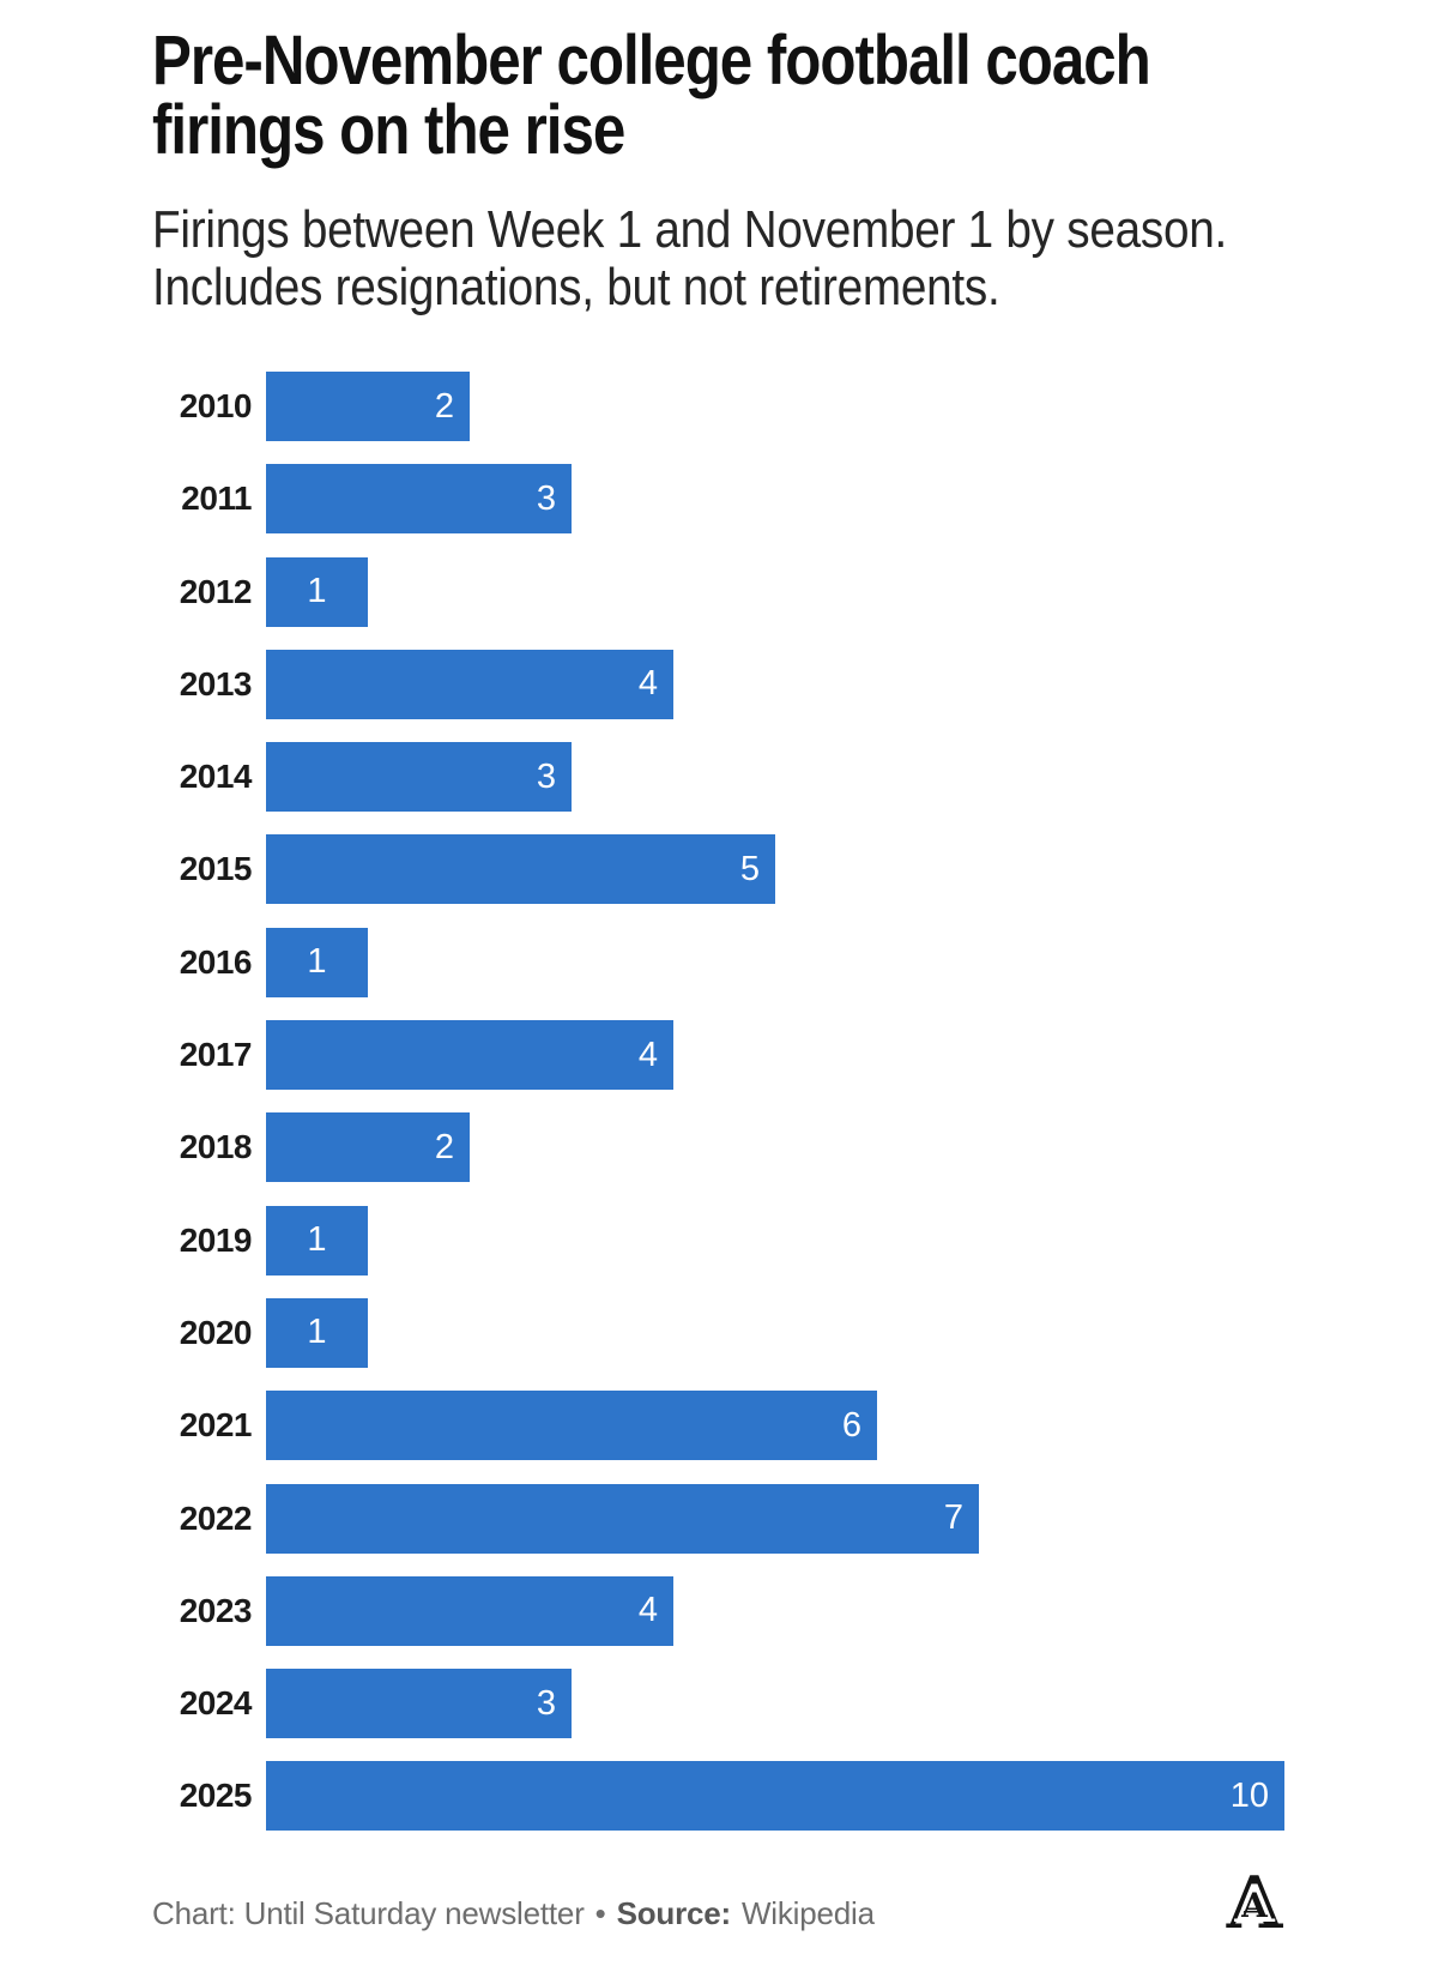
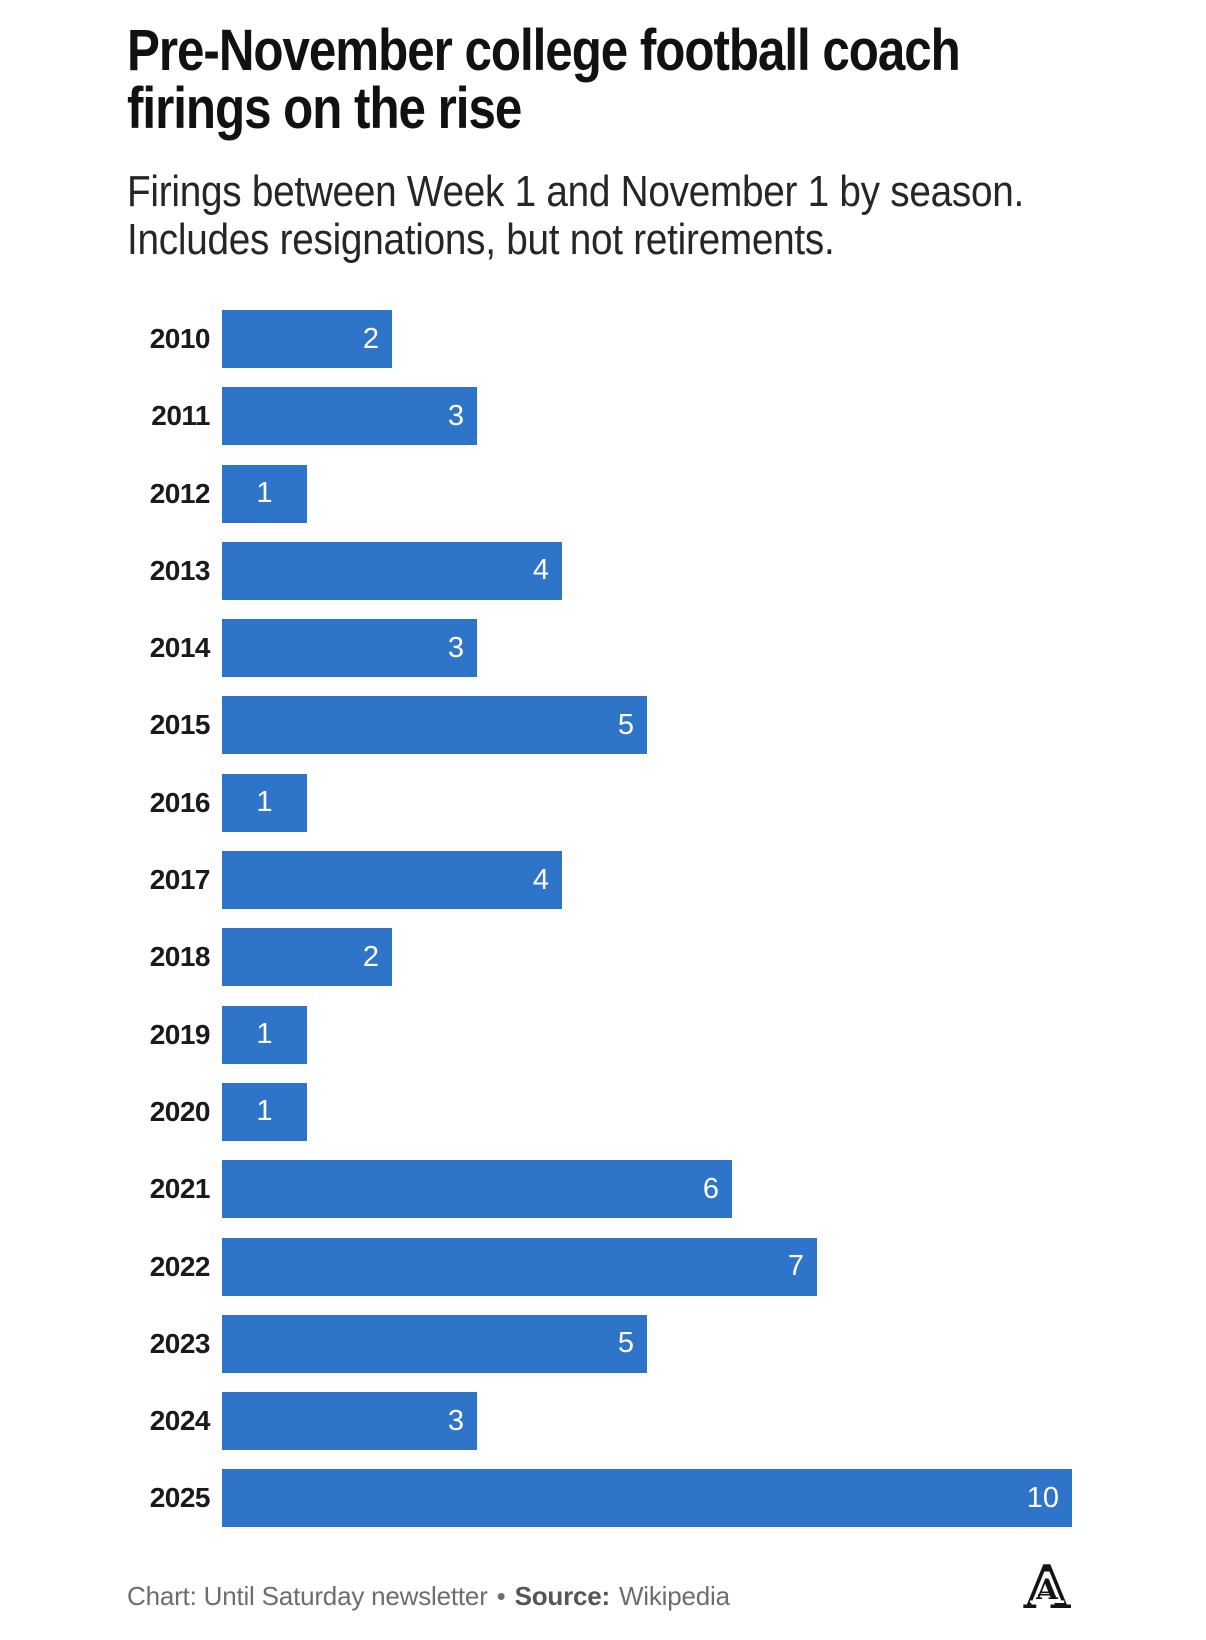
2023: 4 -> 5
